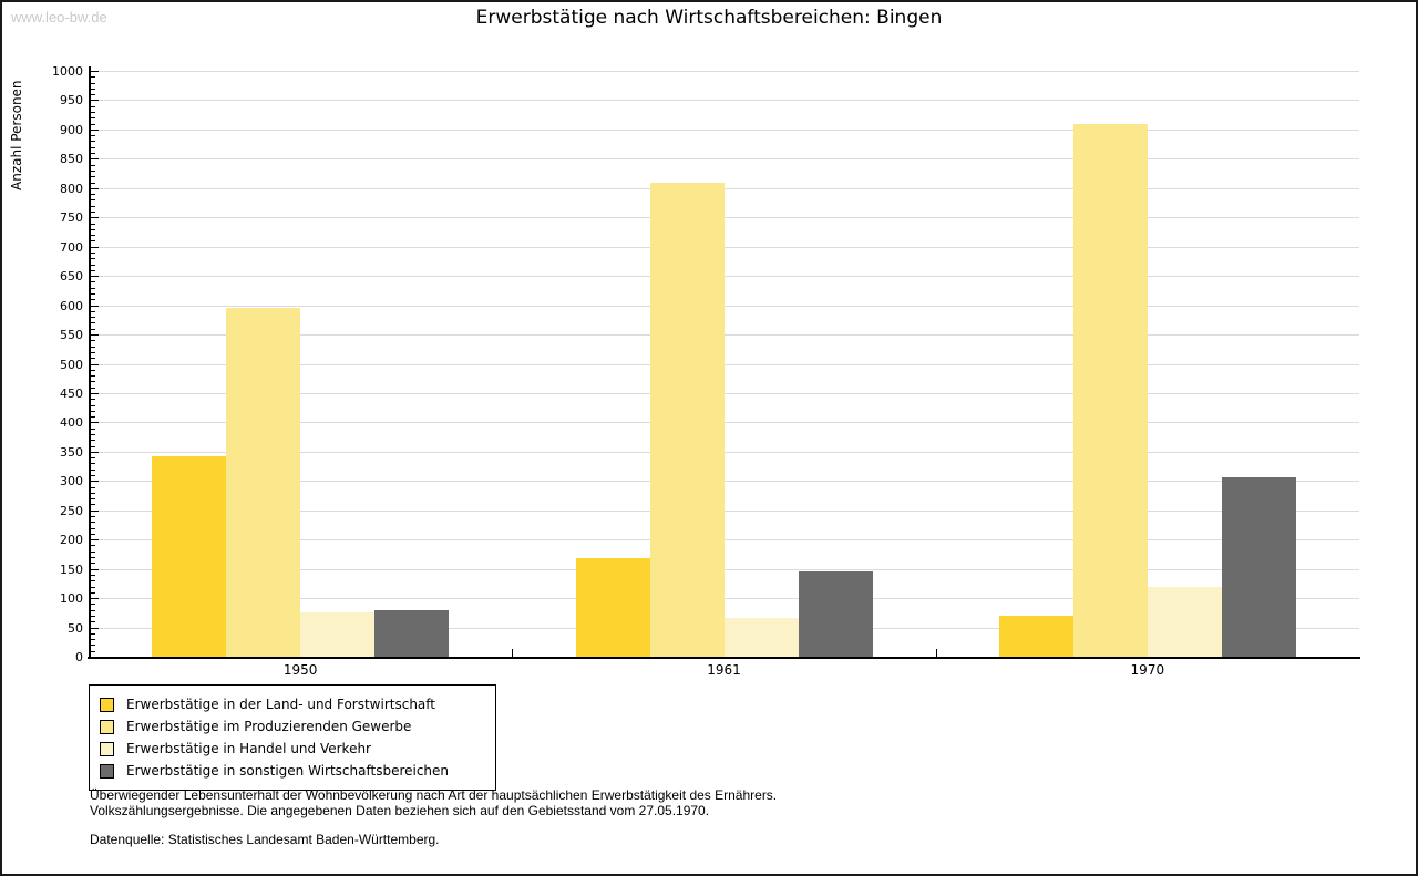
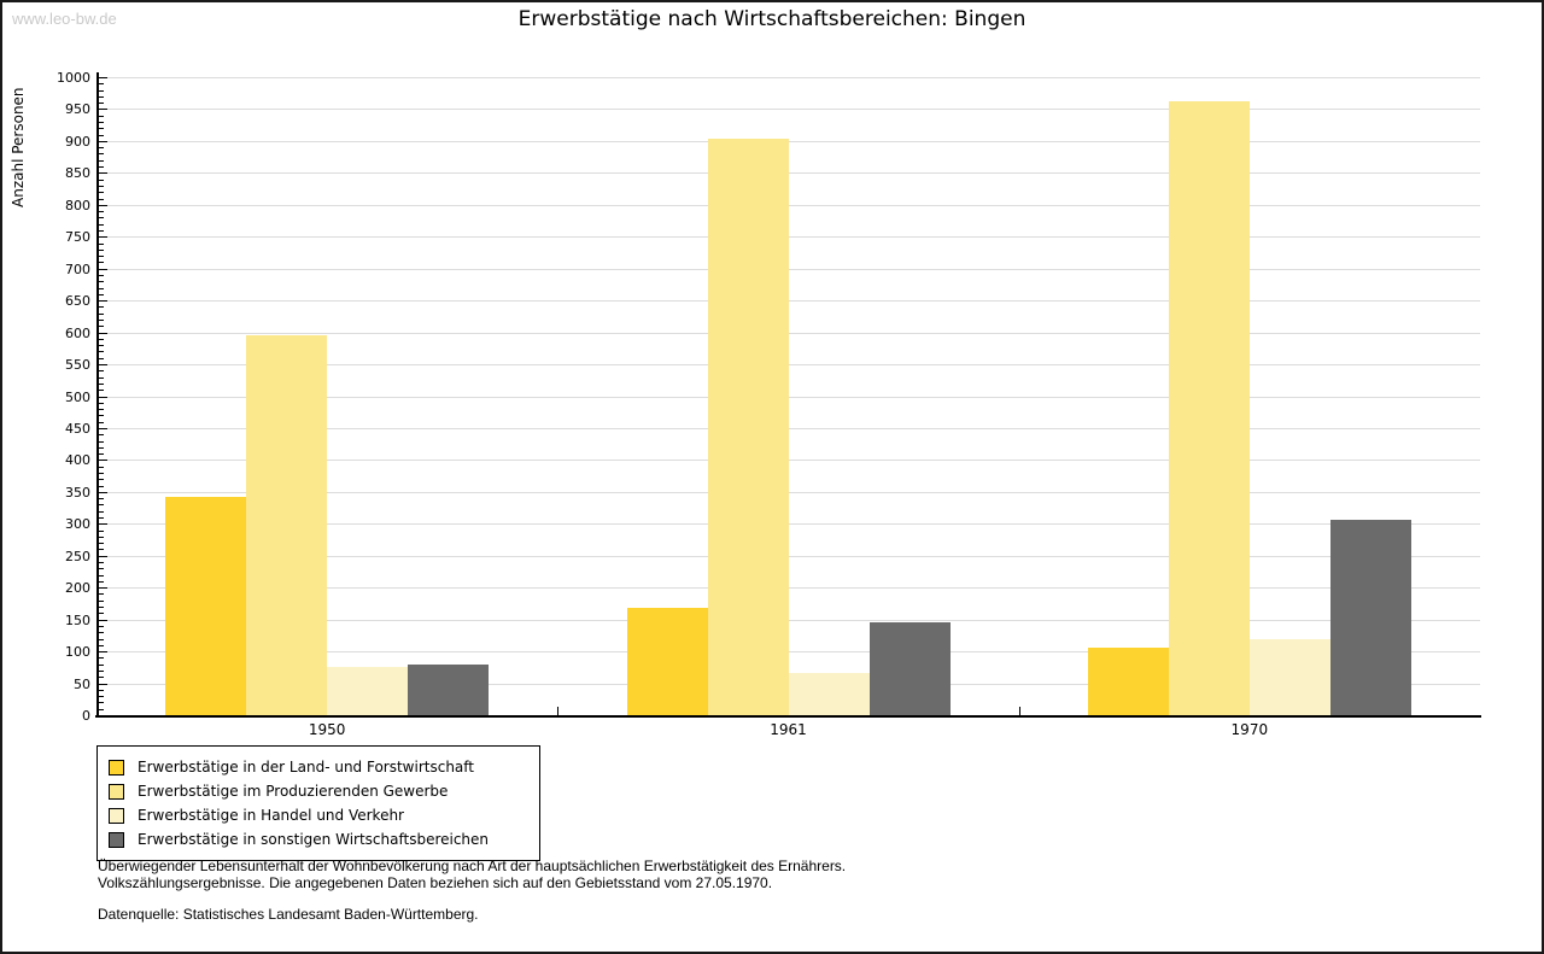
Erwerbstätige im Produzierenden Gewerbe/1961: 810 -> 900
Erwerbstätige in der Land- und Forstwirtschaft/1970: 70 -> 110
Erwerbstätige im Produzierenden Gewerbe/1970: 910 -> 960
